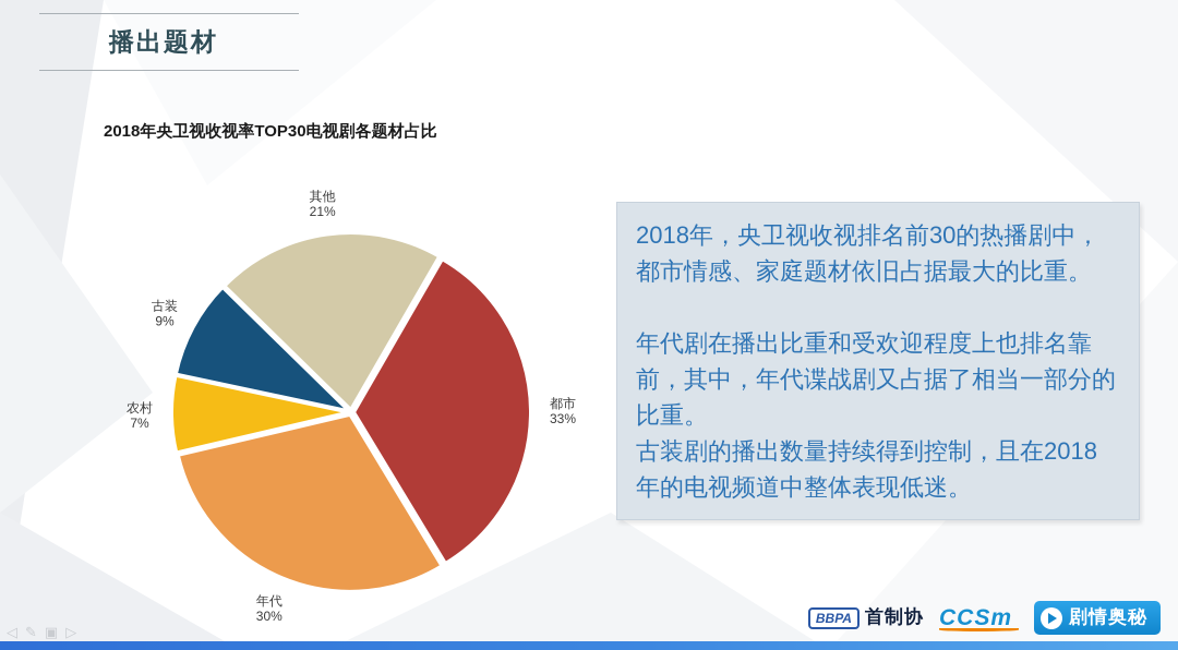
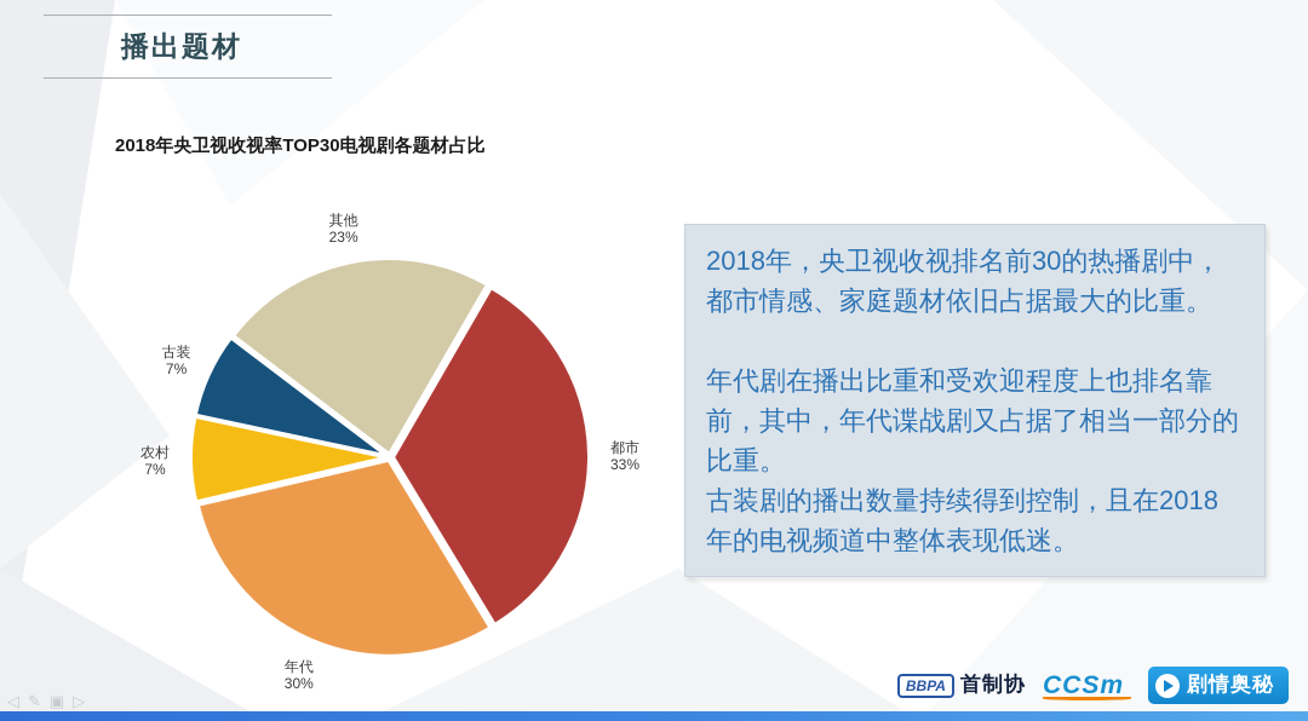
古装: 9% -> 7%
其他: 21% -> 23%
